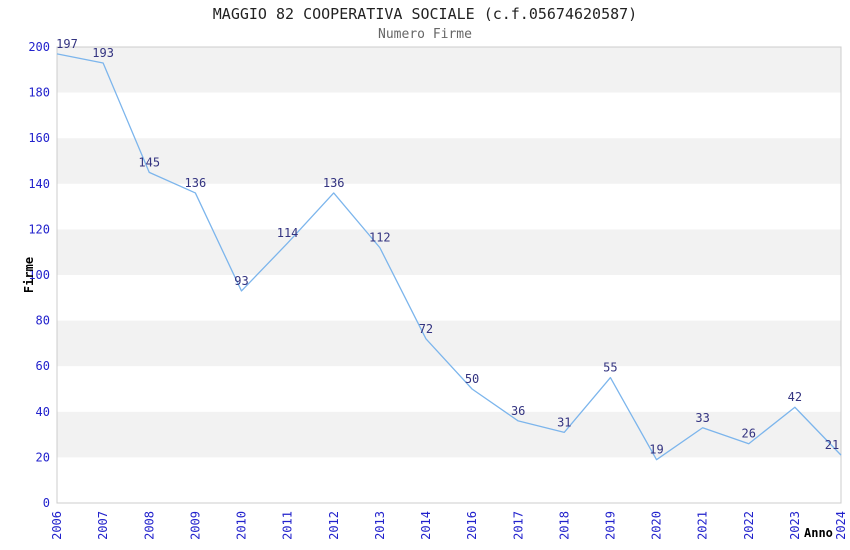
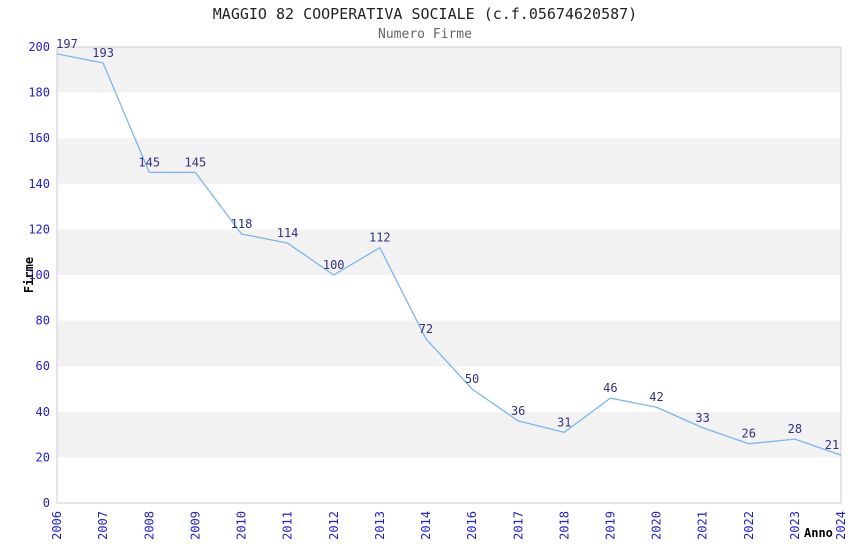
2009: 136 -> 145
2010: 93 -> 118
2012: 136 -> 100
2019: 55 -> 46
2020: 19 -> 42
2023: 42 -> 28
